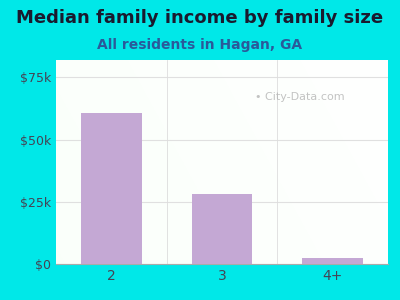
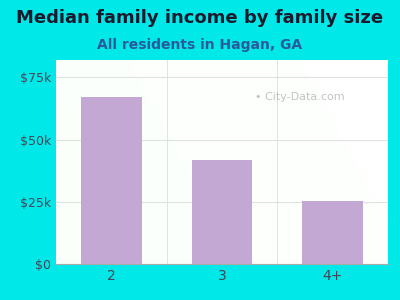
2: $60.5k -> $67.0k
3: $28.0k -> $42.0k
4+: $2.5k -> $25.5k
